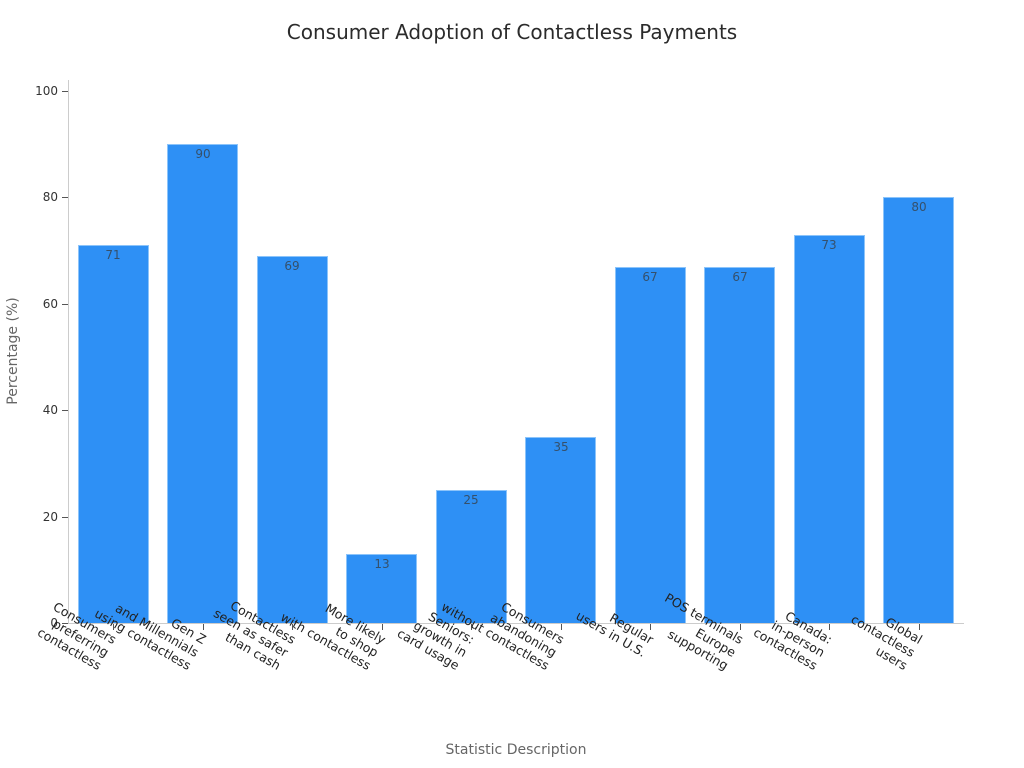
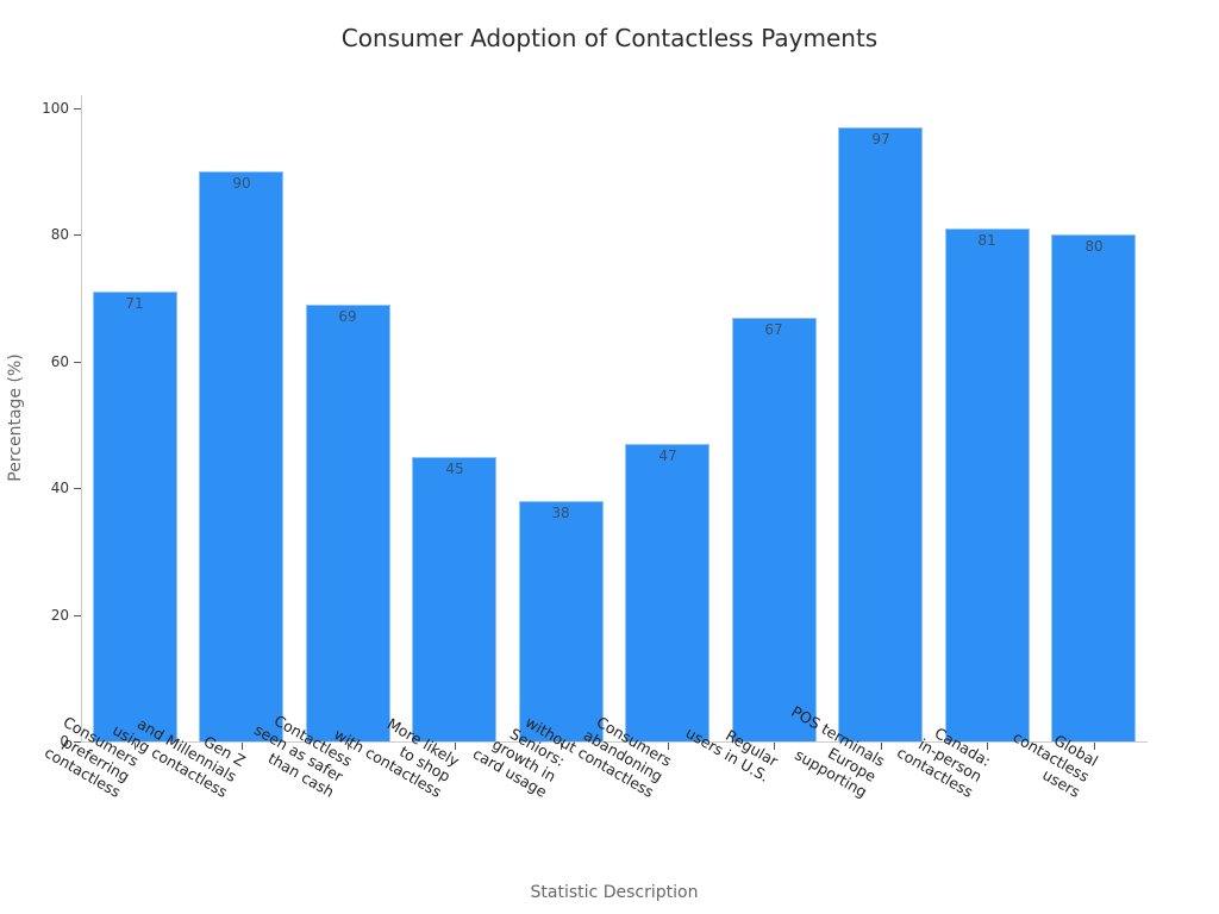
More likely to shop with contactless: 13 -> 45
Seniors: growth in card usage: 25 -> 38
Consumers abandoning without contactless: 35 -> 47
POS terminals Europe supporting: 67 -> 97
Canada: in-person contactless: 73 -> 81
